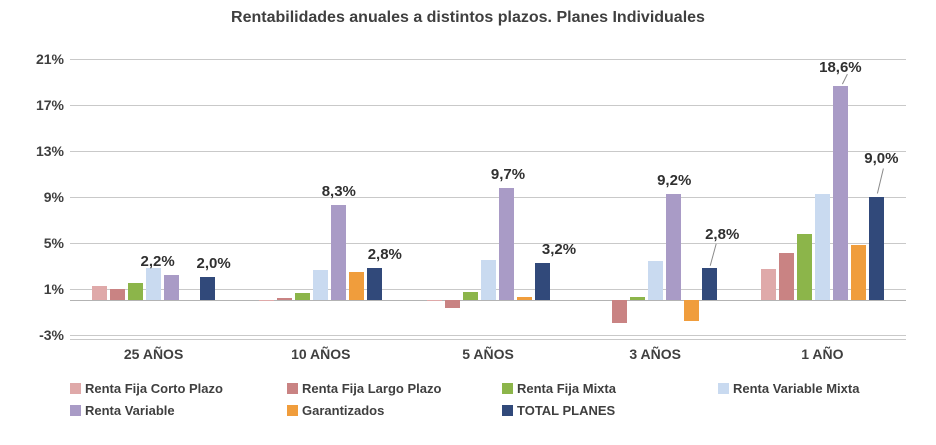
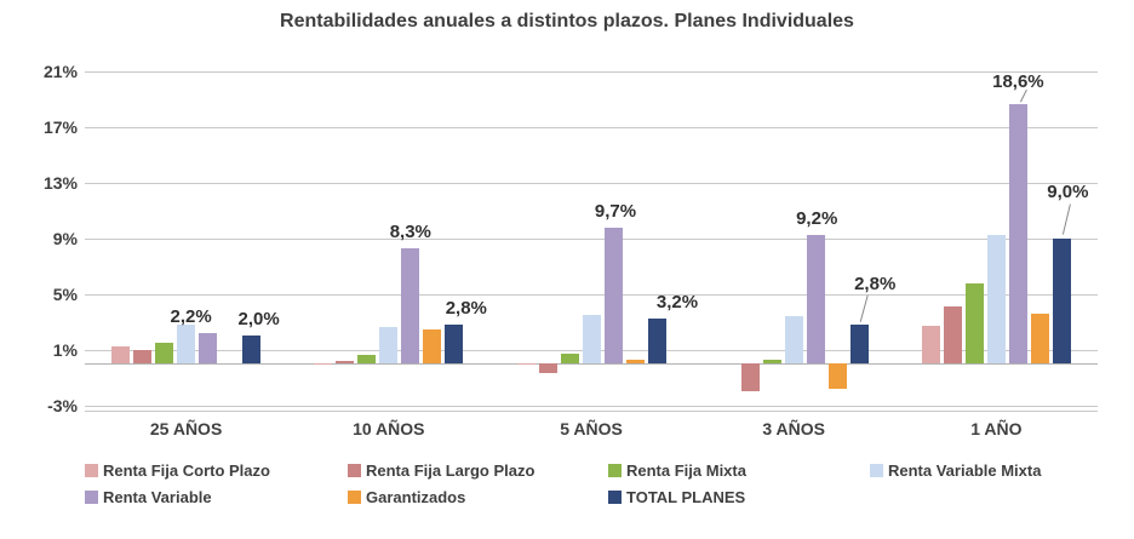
Garantizados/1 AÑO: 4.8% -> 3.6%
